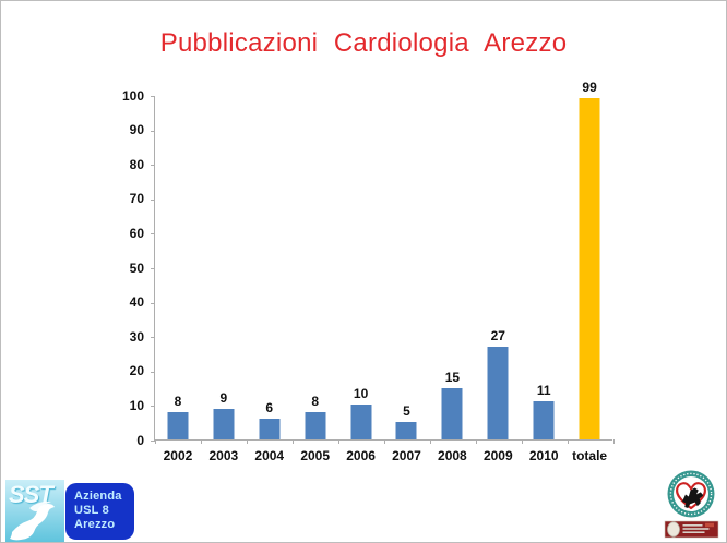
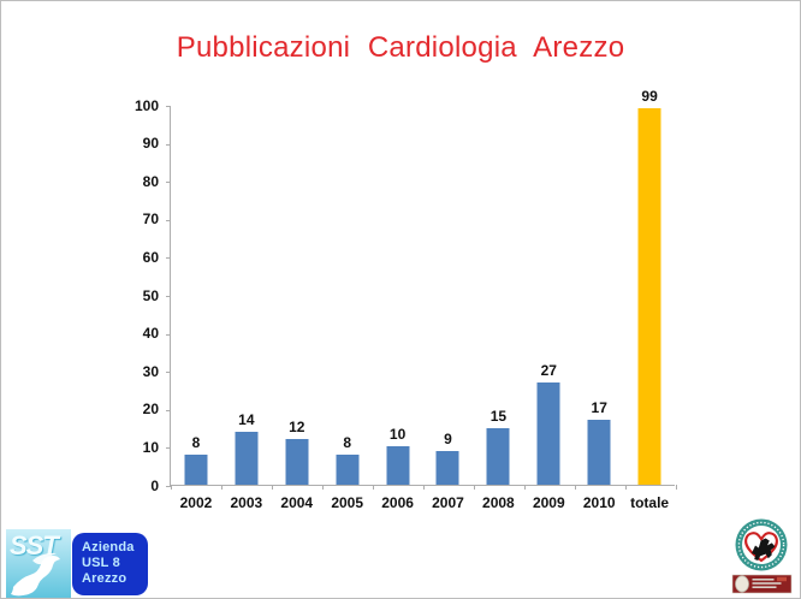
2003: 9 -> 14
2004: 6 -> 12
2007: 5 -> 9
2010: 11 -> 17
